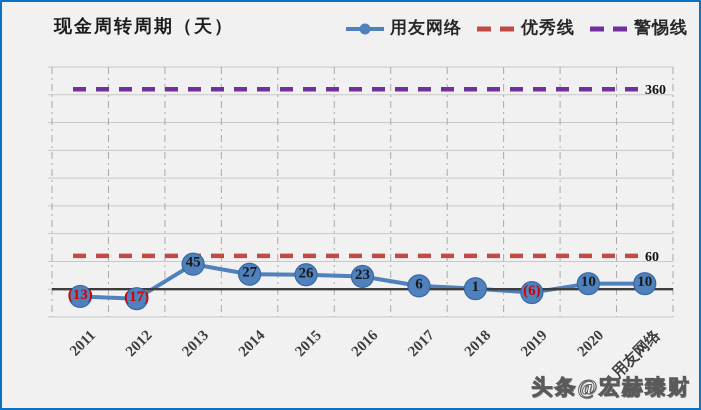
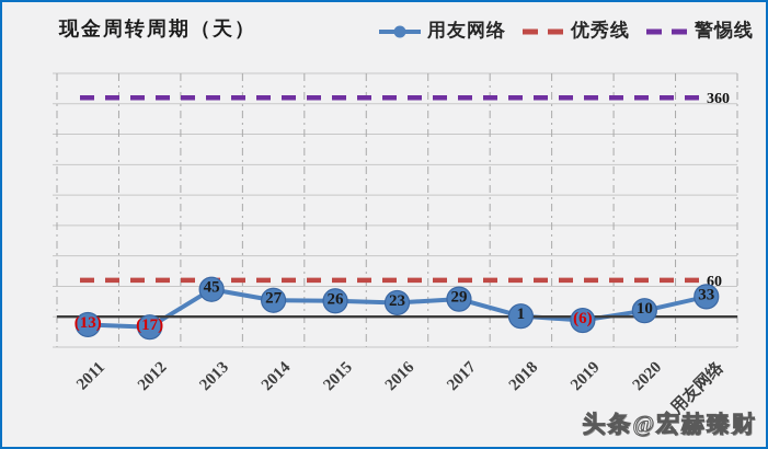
2017: 6 -> 29
用友网络: 10 -> 33
